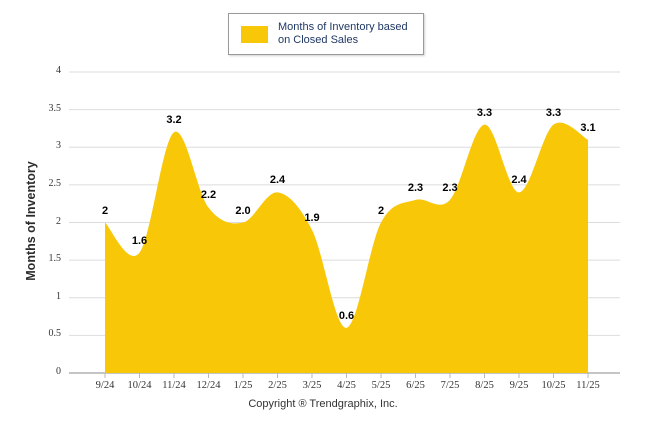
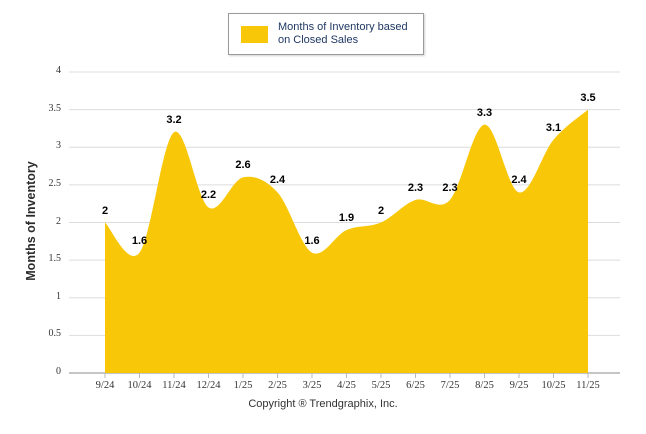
1/25: 2.0 -> 2.6
3/25: 1.9 -> 1.6
4/25: 0.6 -> 1.9
10/25: 3.3 -> 3.1
11/25: 3.1 -> 3.5
